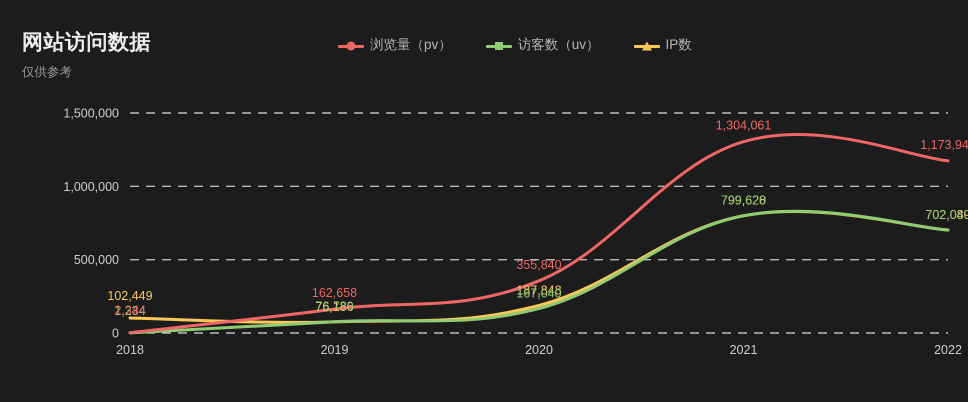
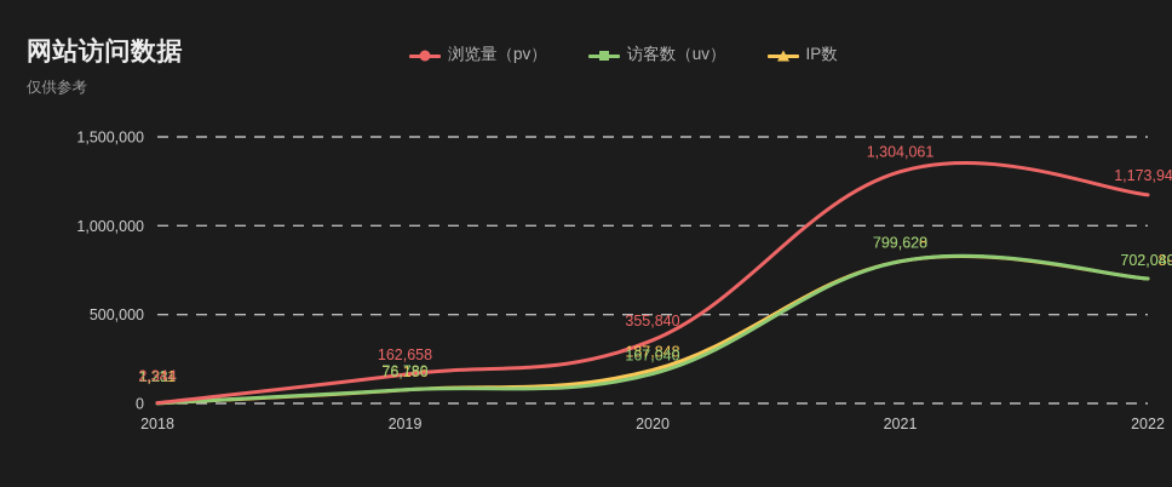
IP数/2018: 102,449 -> 1,211
